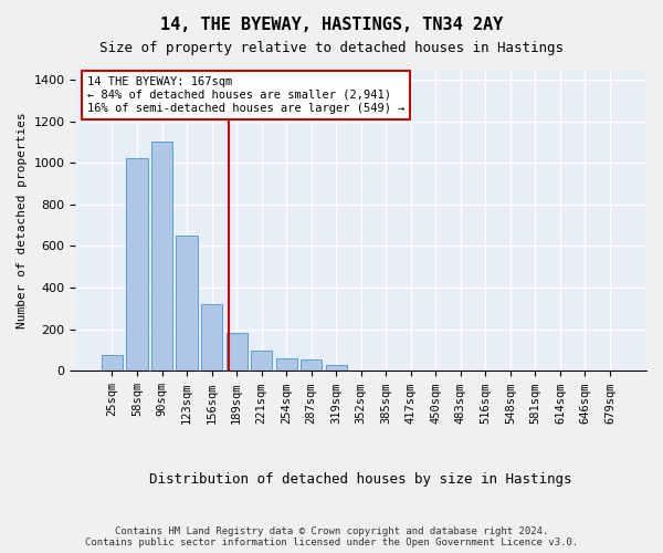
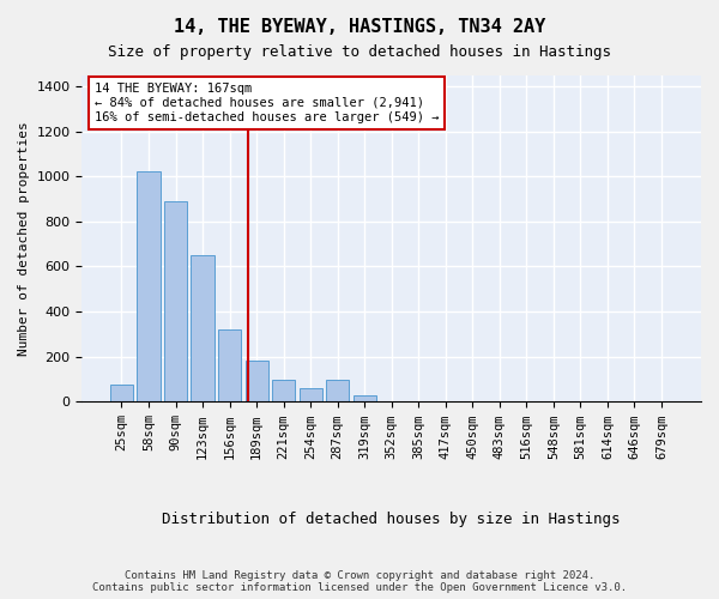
90sqm: 1100 -> 890
287sqm: 60 -> 100
